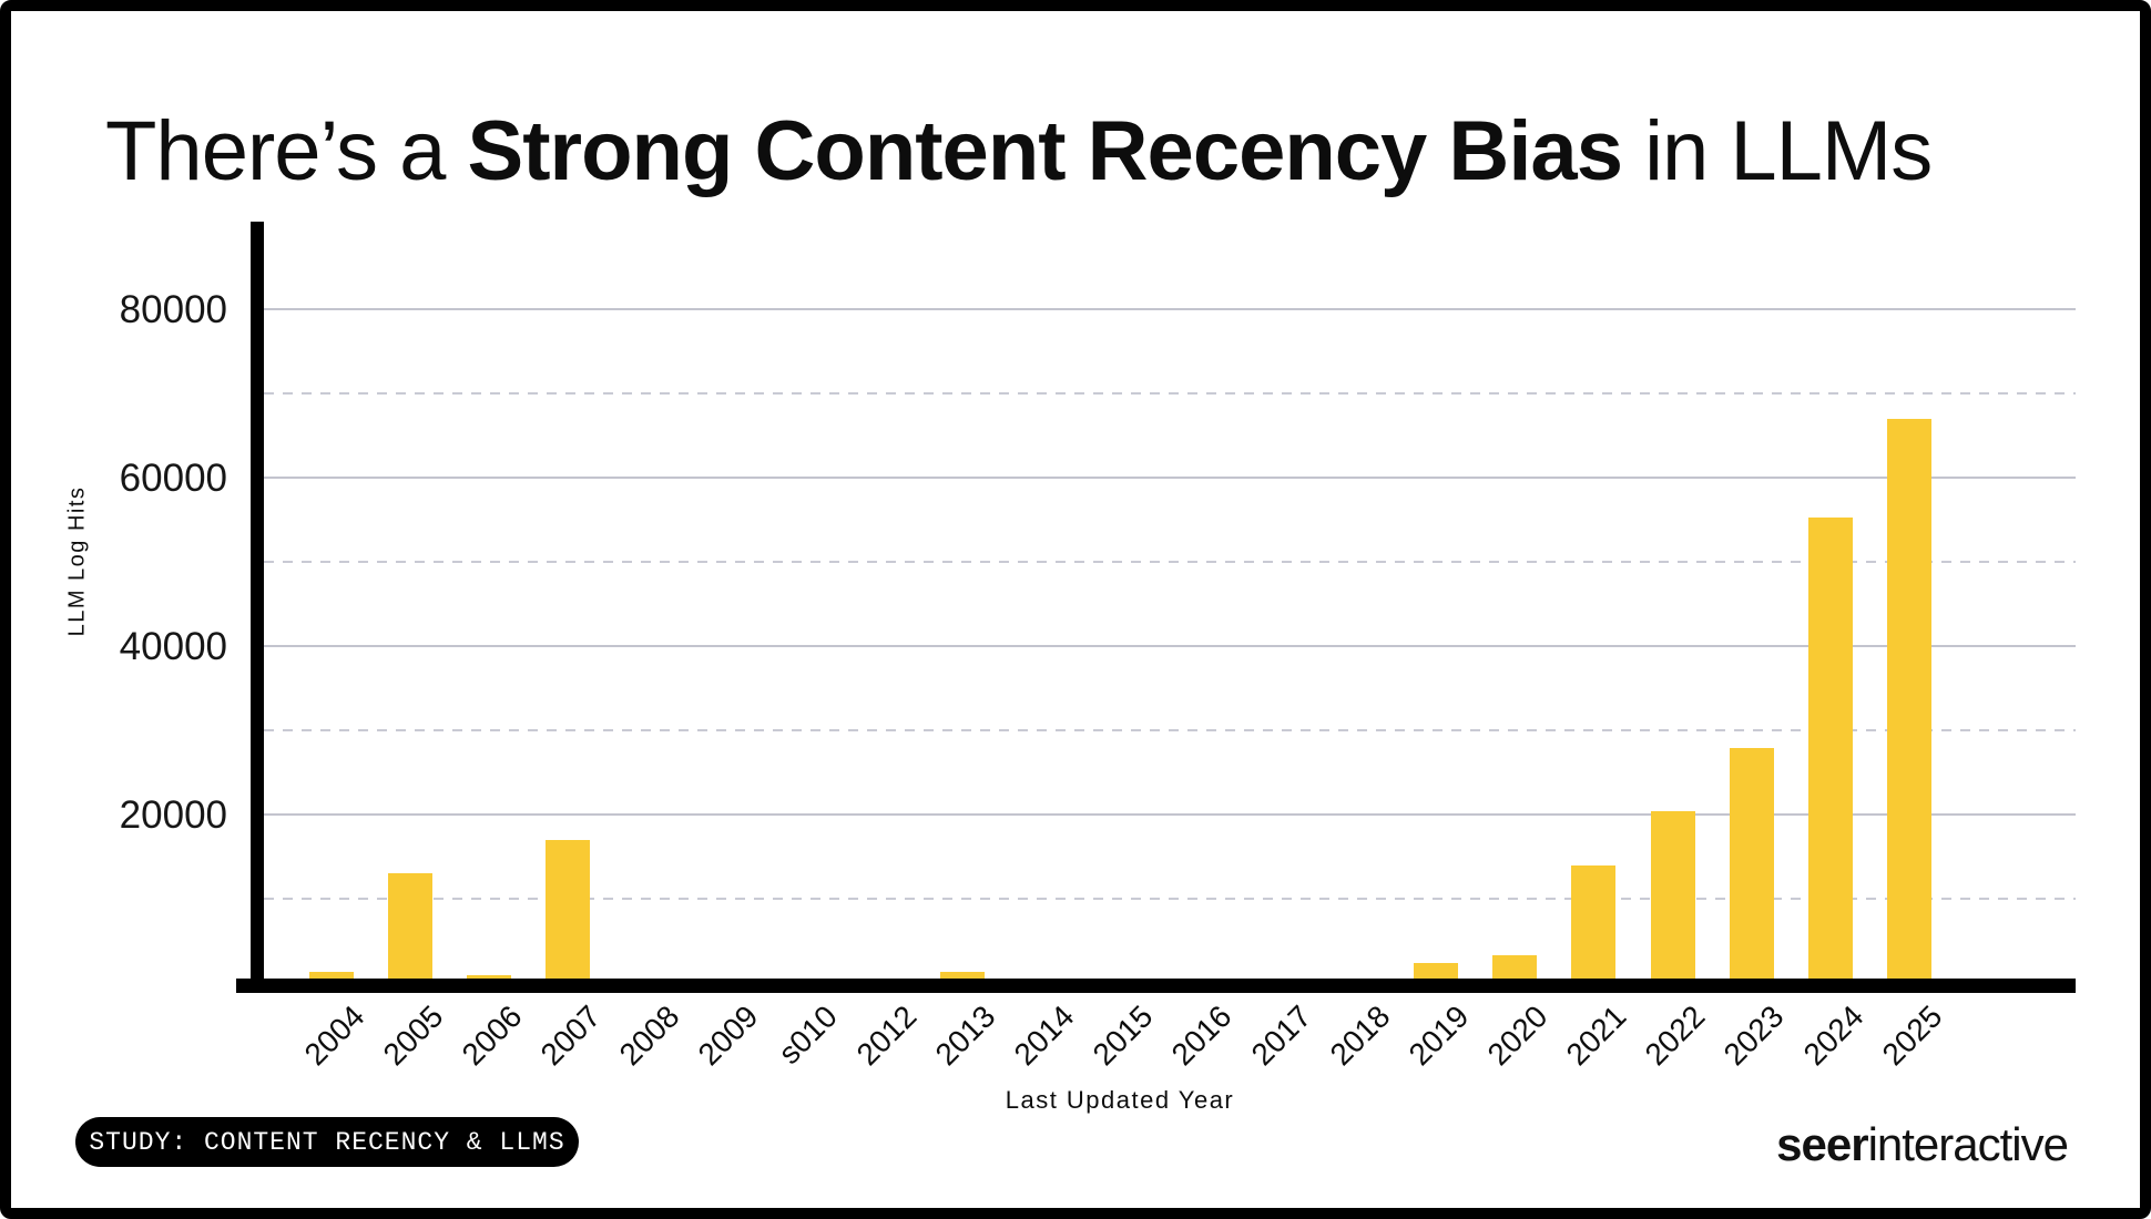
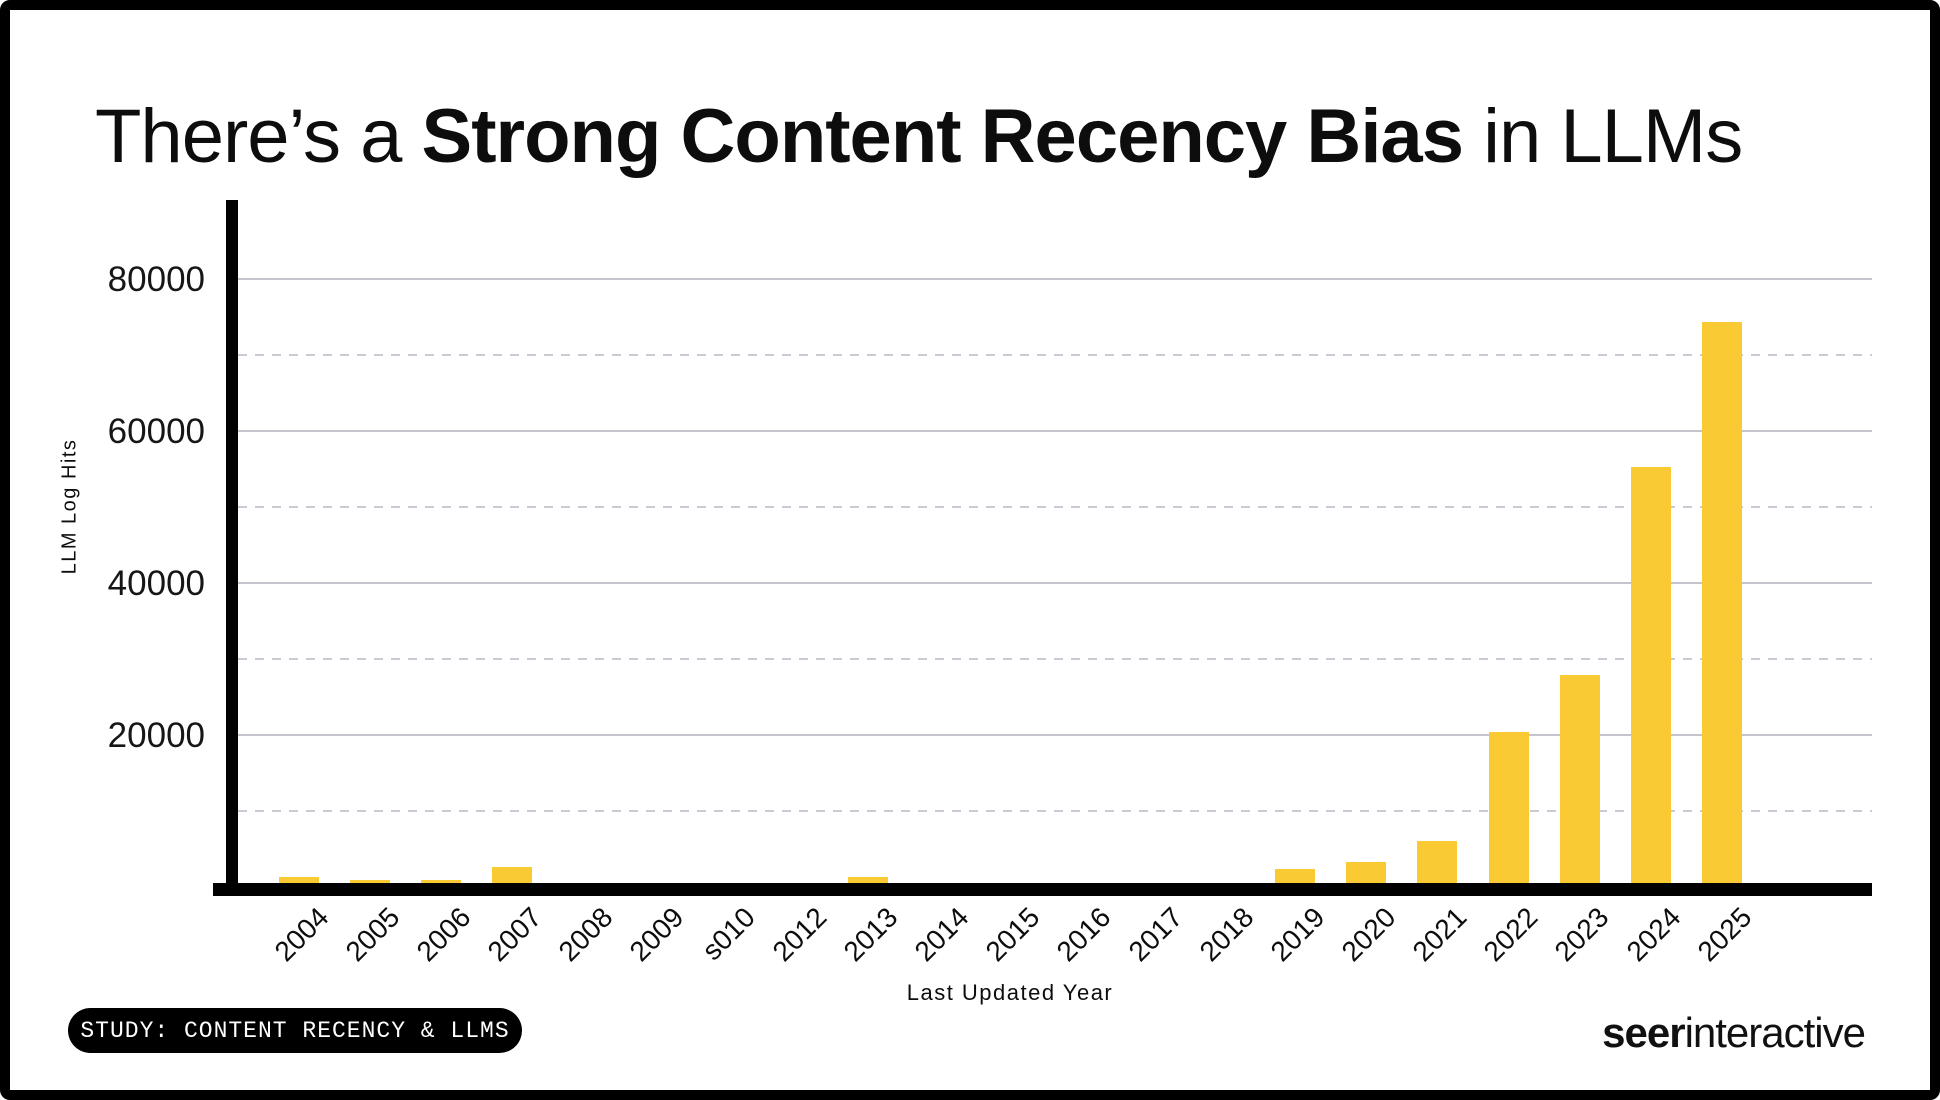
2005: 13000 -> 1000
2007: 17000 -> 3000
2021: 14000 -> 6000
2025: 67000 -> 74000
